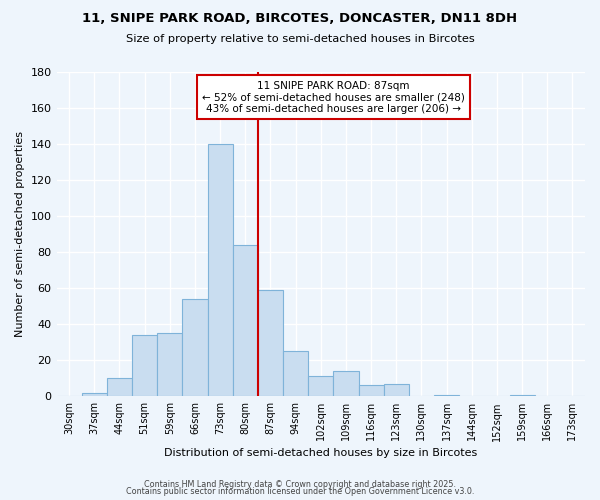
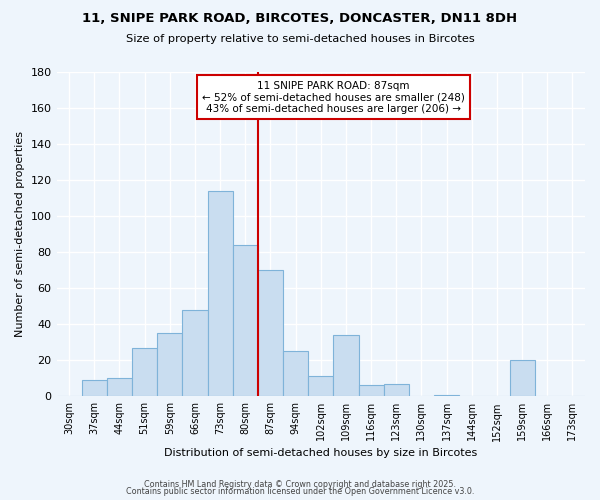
37sqm: 2 -> 9
51sqm: 34 -> 27
66sqm: 54 -> 48
73sqm: 140 -> 114
87sqm: 59 -> 70
109sqm: 14 -> 34
159sqm: 1 -> 20
